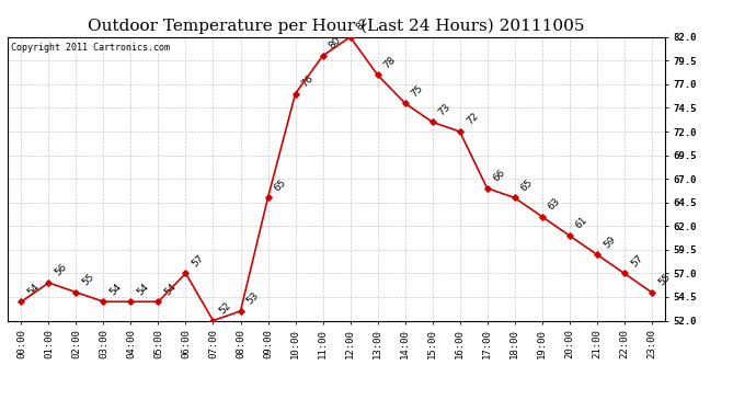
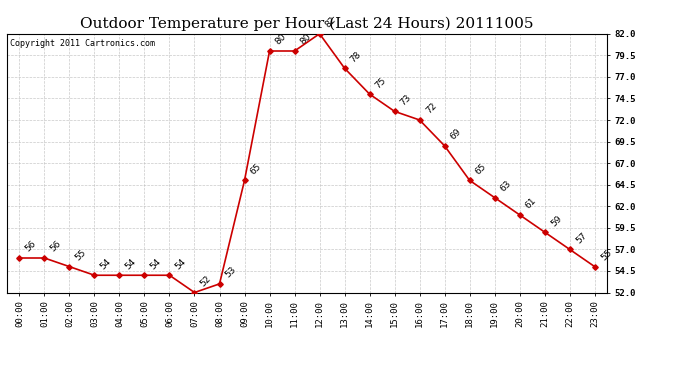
00:00: 54 -> 56
06:00: 57 -> 54
10:00: 76 -> 80
17:00: 66 -> 69
